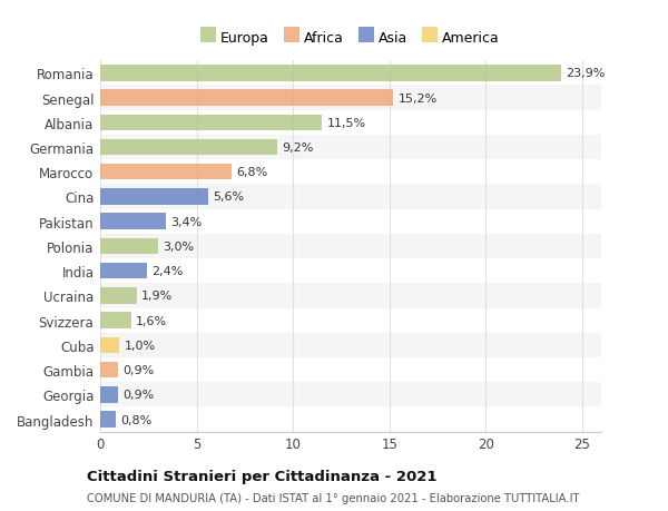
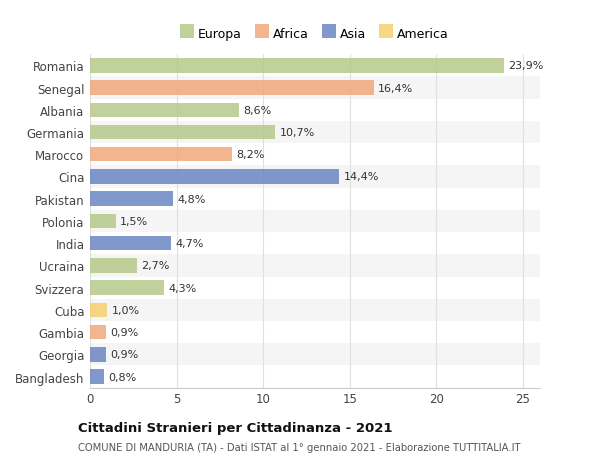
Senegal: 15,2% -> 16,4%
Albania: 11,5% -> 8,6%
Germania: 9,2% -> 10,7%
Marocco: 6,8% -> 8,2%
Cina: 5,6% -> 14,4%
Pakistan: 3,4% -> 4,8%
Polonia: 3,0% -> 1,5%
India: 2,4% -> 4,7%
Ucraina: 1,9% -> 2,7%
Svizzera: 1,6% -> 4,3%
